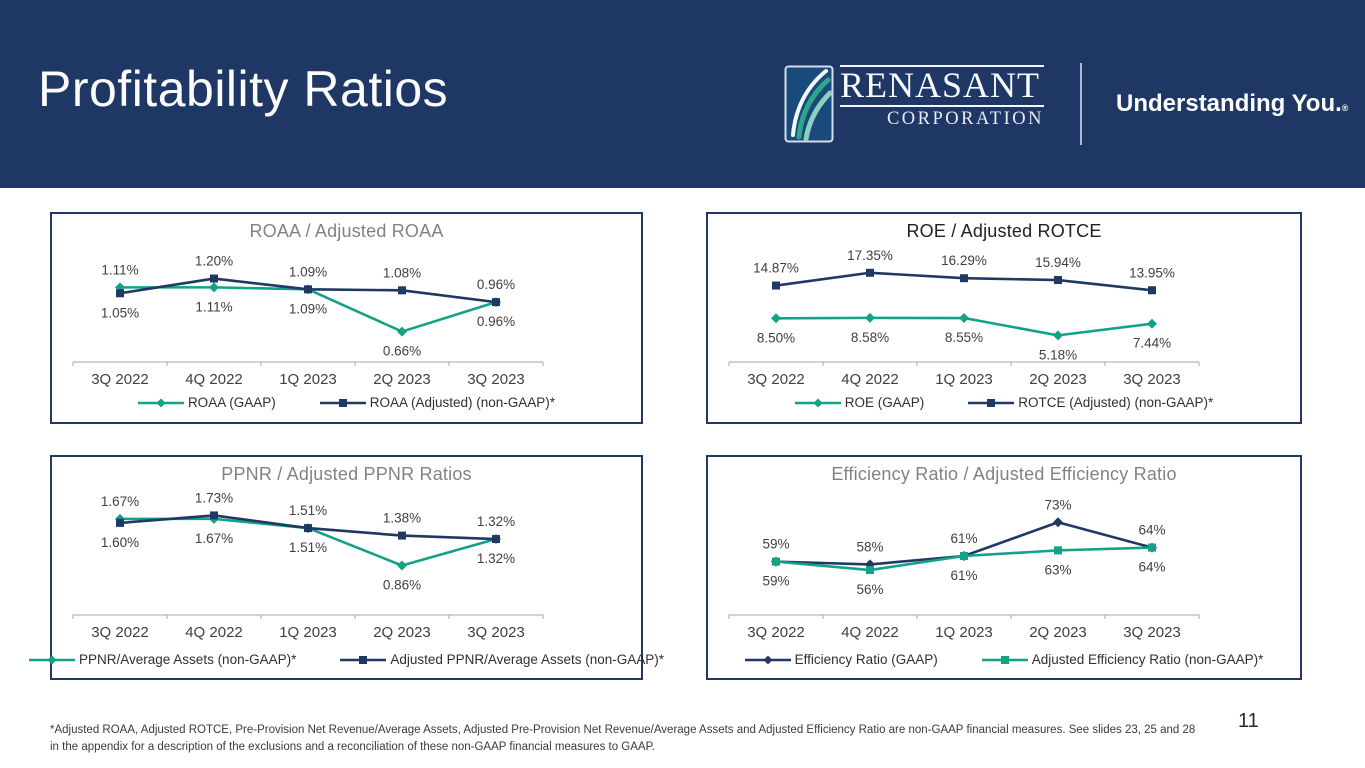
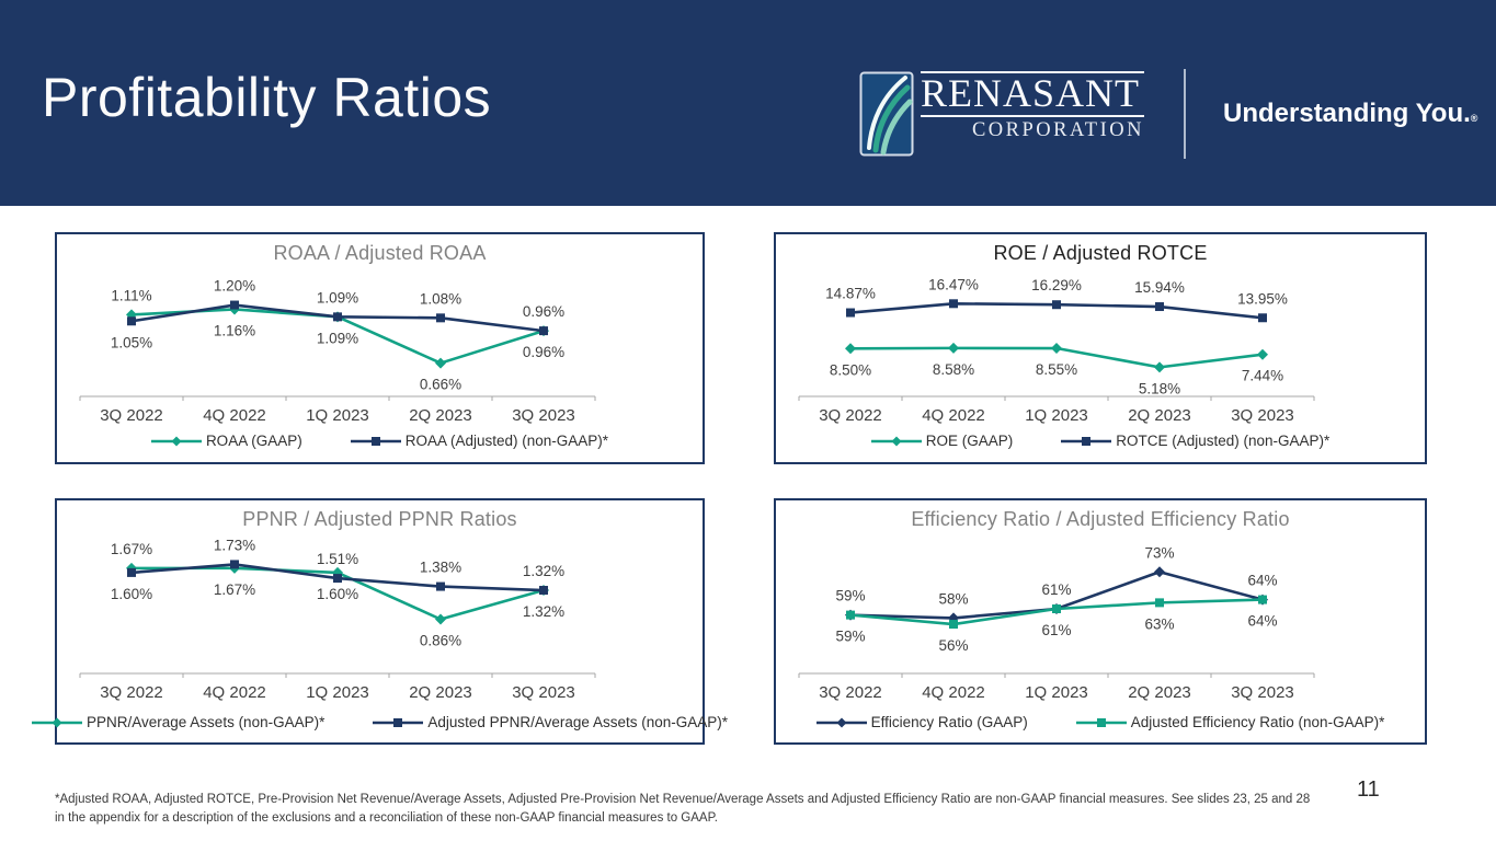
ROAA / Adjusted ROAA/ROAA (GAAP)/4Q 2022: 1.11% -> 1.16%
ROE / Adjusted ROTCE/ROTCE (Adjusted) (non-GAAP)*/4Q 2022: 17.35% -> 16.47%
PPNR / Adjusted PPNR Ratios/PPNR/Average Assets (non-GAAP)*/1Q 2023: 1.51% -> 1.60%
